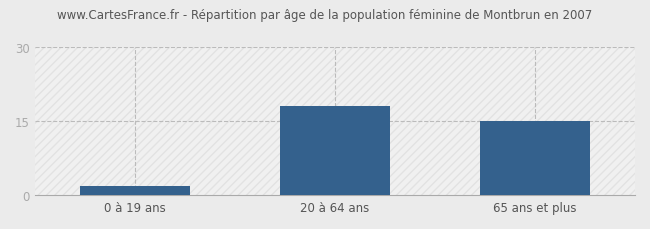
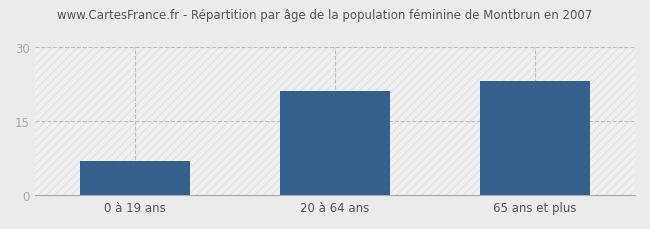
0 à 19 ans: 2 -> 7
20 à 64 ans: 18 -> 21
65 ans et plus: 15 -> 23
